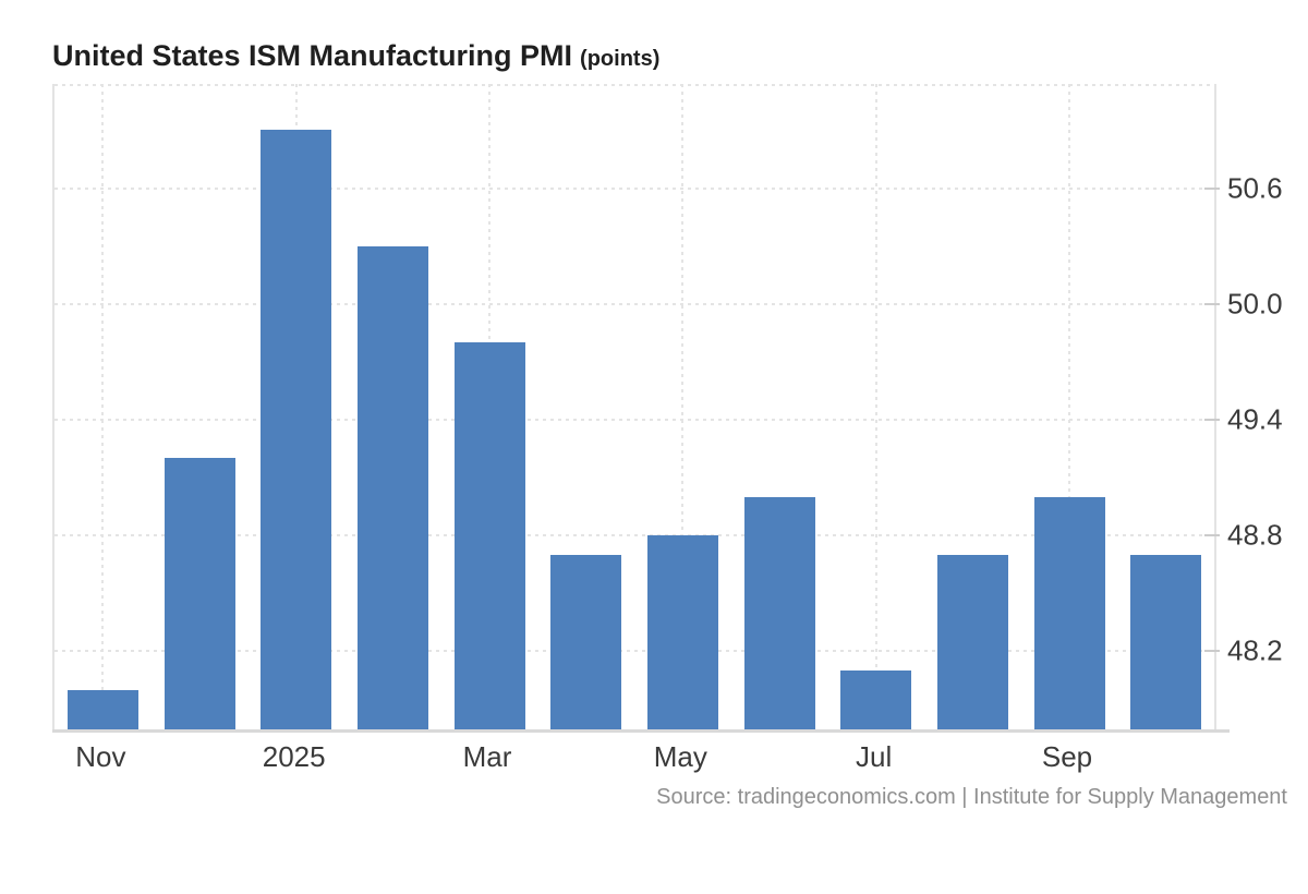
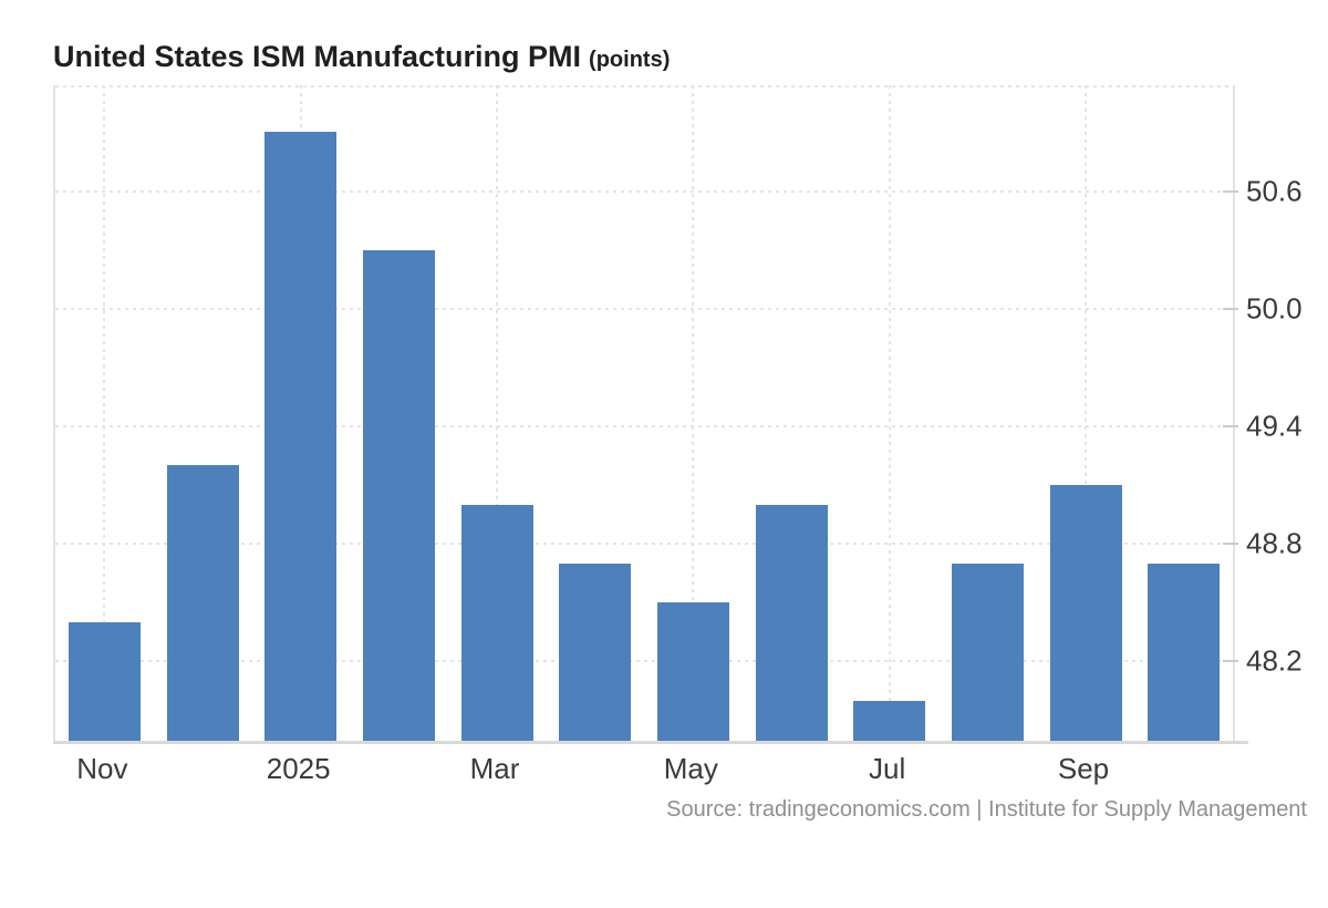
Nov: 48.0 -> 48.4
Mar: 49.8 -> 49.0
May: 48.8 -> 48.5
Jul: 48.1 -> 48.0
Sep: 49.0 -> 49.1
